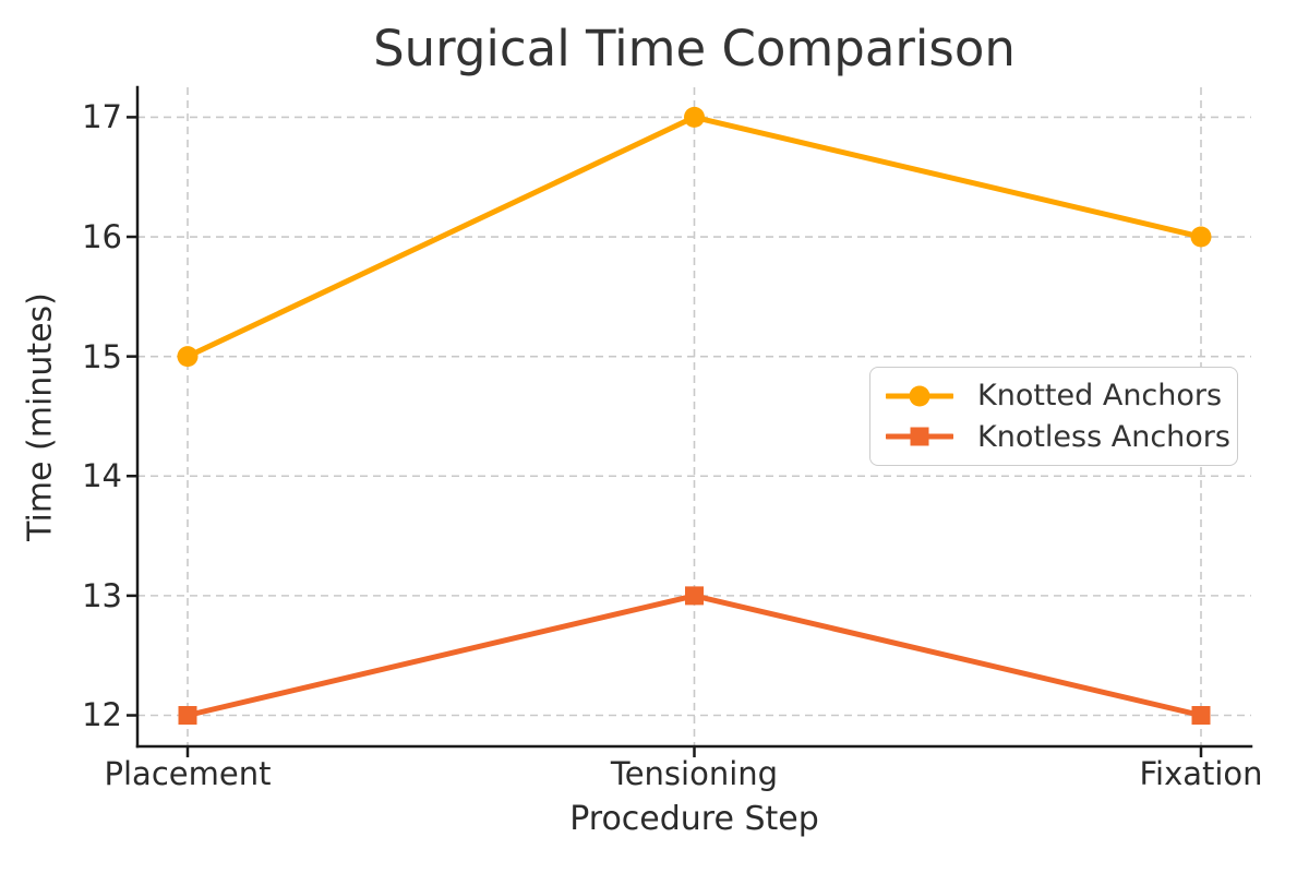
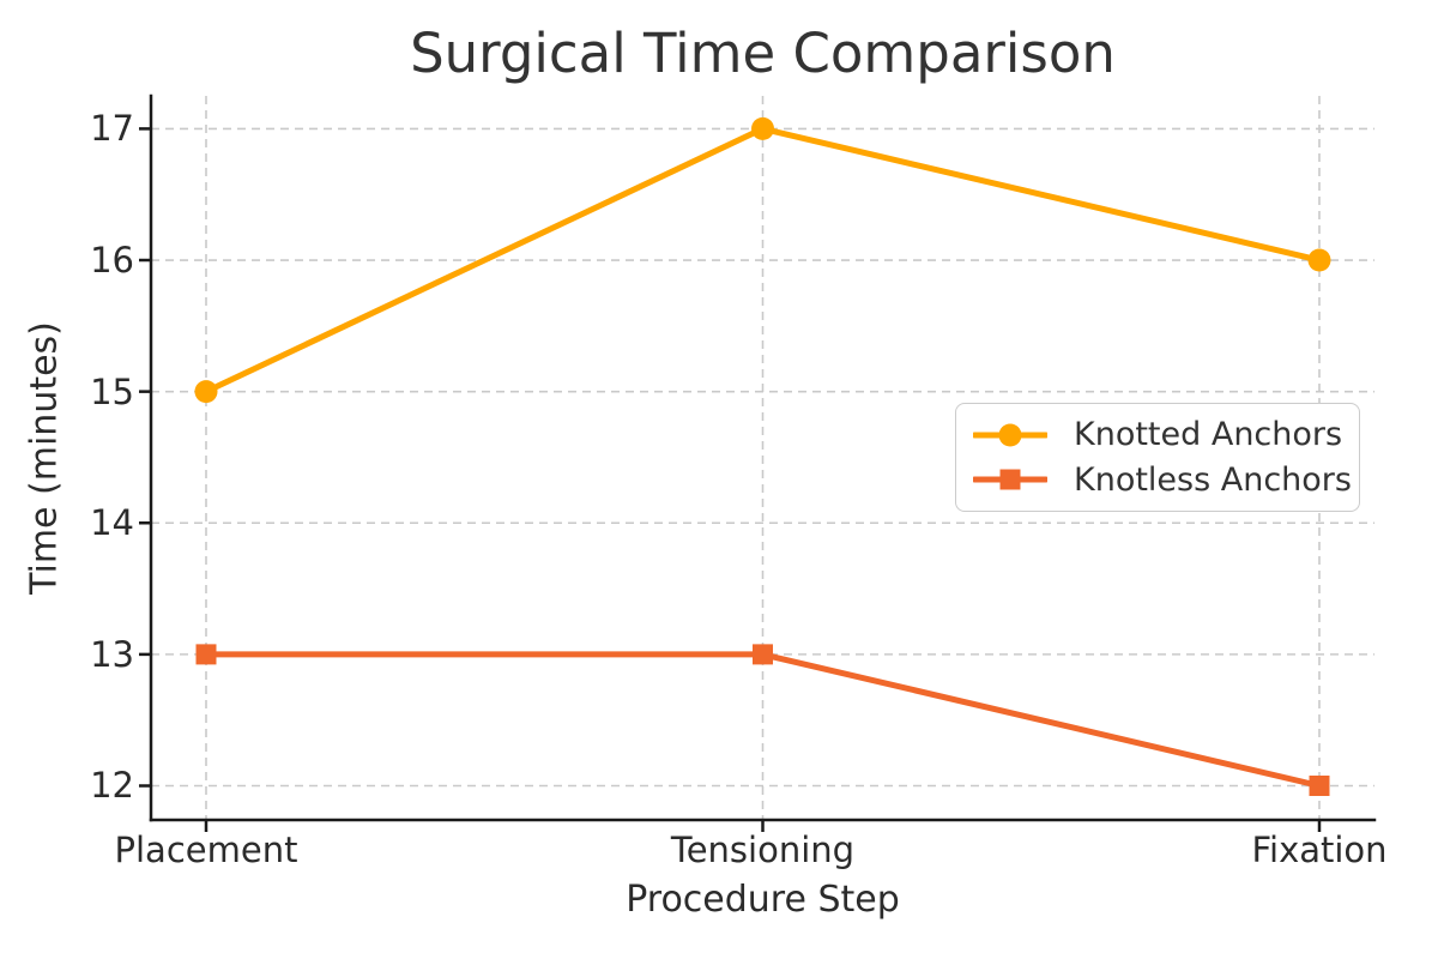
Knotless Anchors/Placement: 12 -> 13
